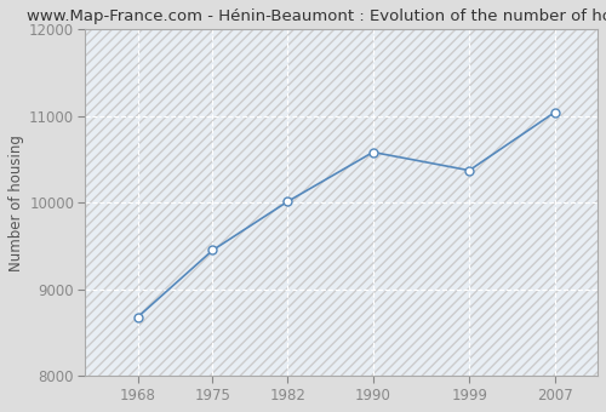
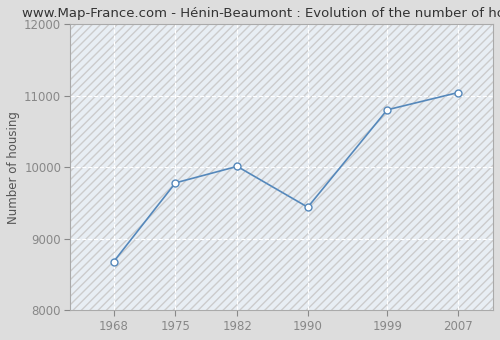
1975: 9450 -> 9780
1990: 10580 -> 9440
1999: 10370 -> 10800
